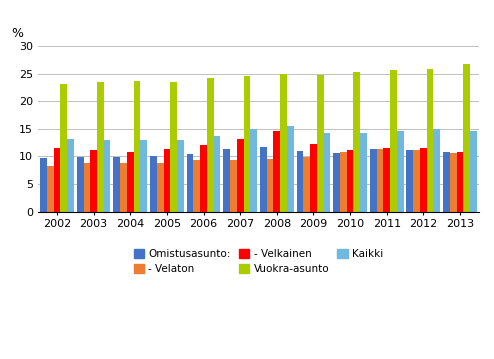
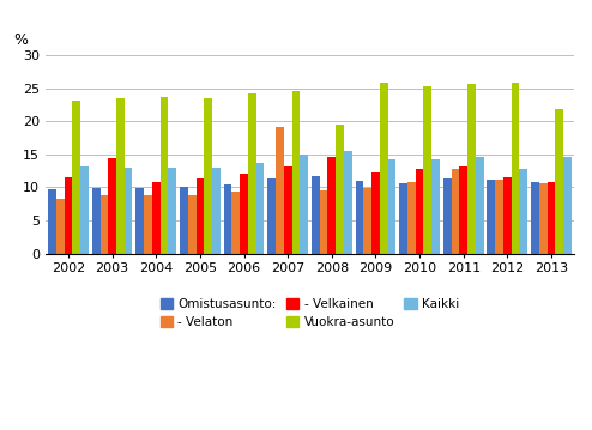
- Velkainen/2003: 11.1 -> 14.4
- Velaton/2007: 9.3 -> 19.2
Vuokra-asunto/2008: 24.9 -> 19.6
Vuokra-asunto/2009: 24.7 -> 25.8
- Velkainen/2010: 11.1 -> 12.8
- Velaton/2011: 11.4 -> 12.8
- Velkainen/2011: 11.6 -> 13.2
Kaikki/2012: 15.0 -> 12.8
Vuokra-asunto/2013: 26.7 -> 21.8
